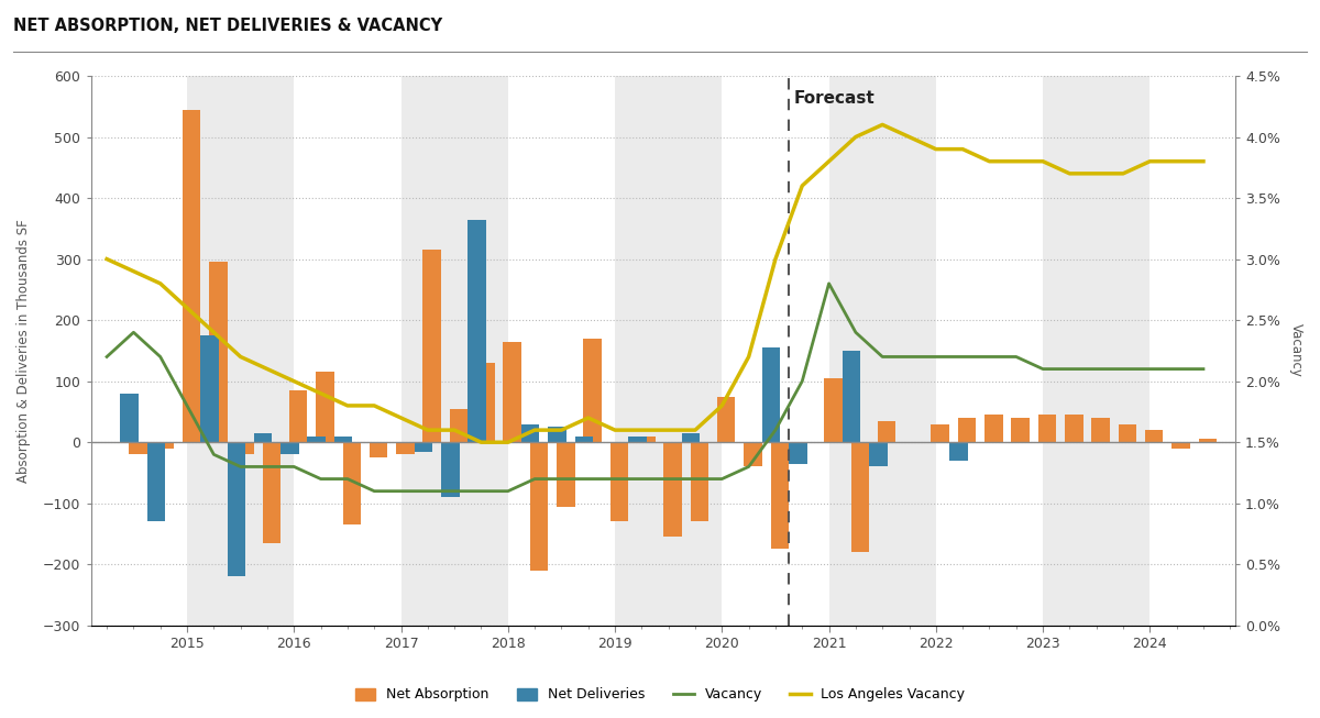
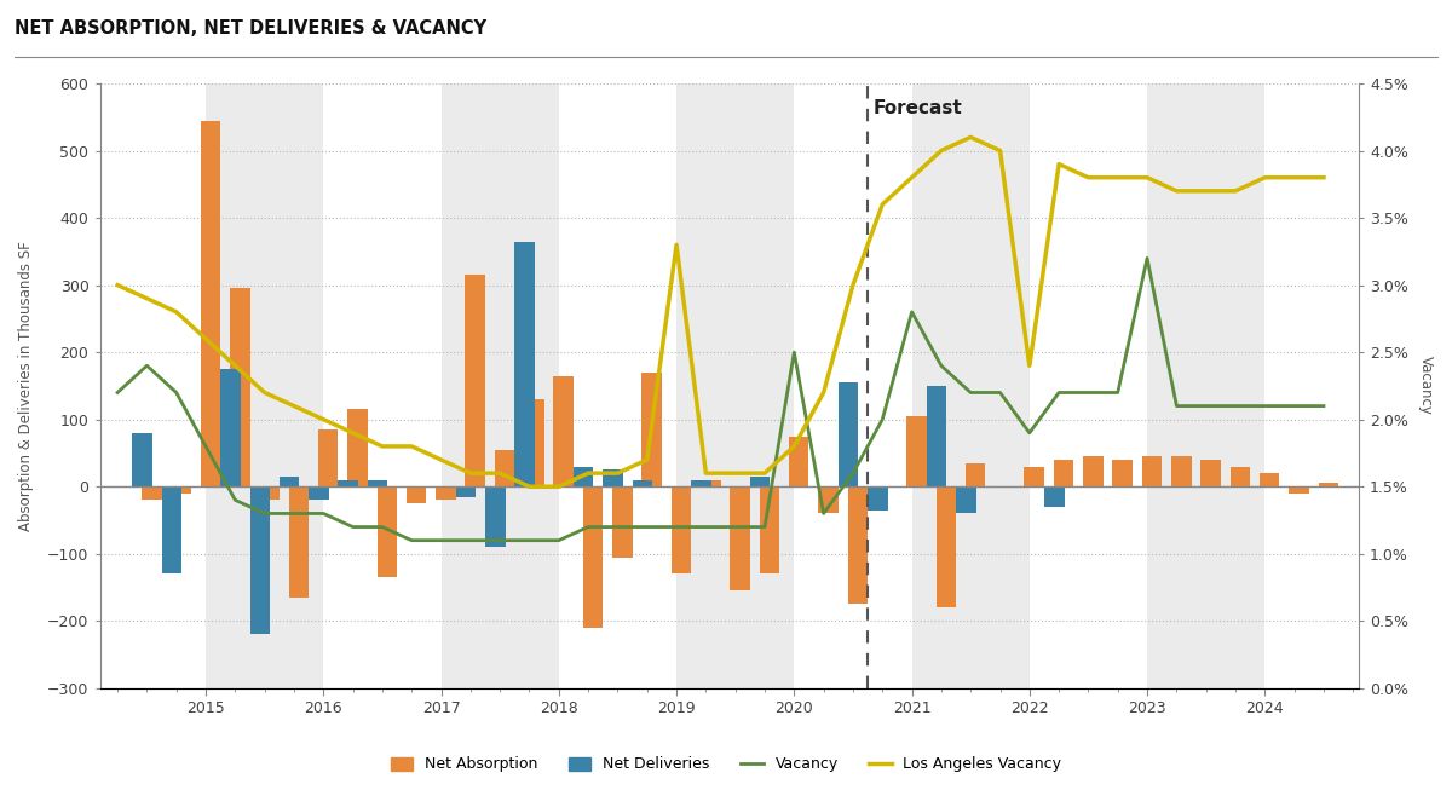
Los Angeles Vacancy/2019: 1.6% -> 3.3%
Vacancy/2020: 1.2% -> 2.5%
Vacancy/2022: 2.2% -> 1.9%
Los Angeles Vacancy/2022: 3.9% -> 2.4%
Vacancy/2023: 2.1% -> 3.2%
